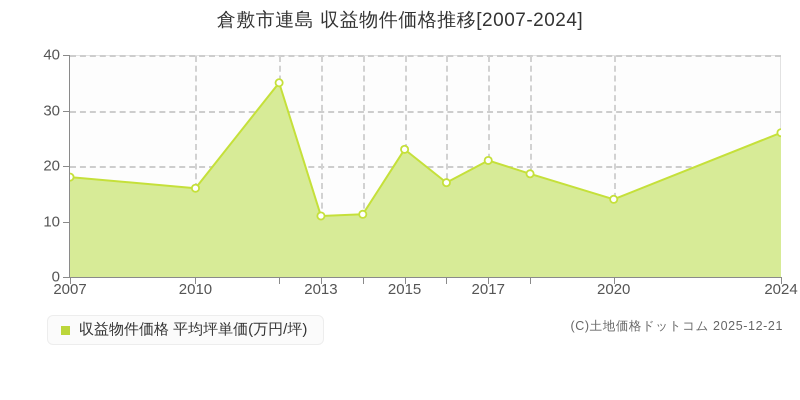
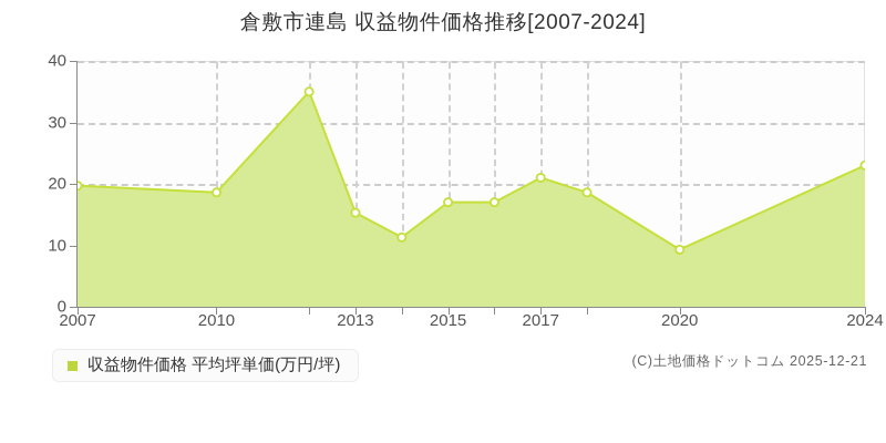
2007: 18 -> 20
2010: 16 -> 19
2013: 11 -> 15
2015: 23 -> 17
2020: 14 -> 9
2024: 26 -> 23
